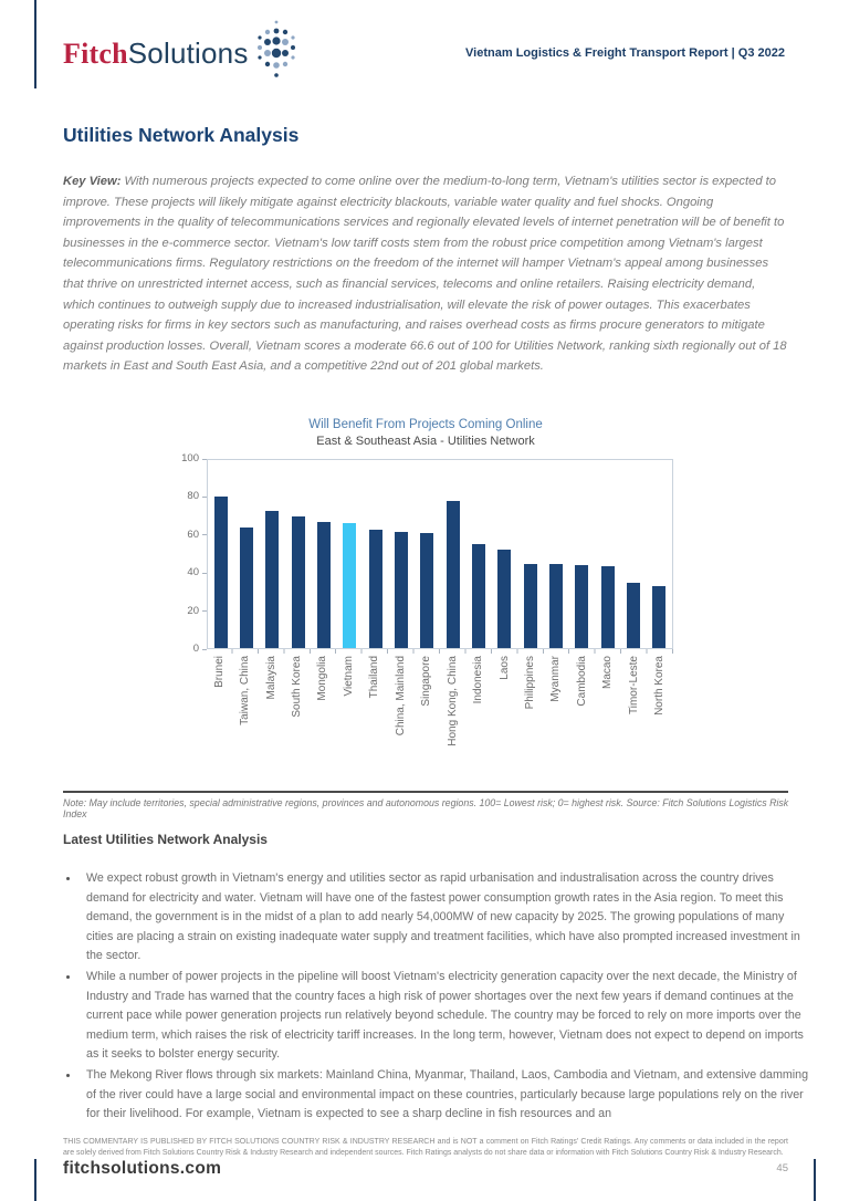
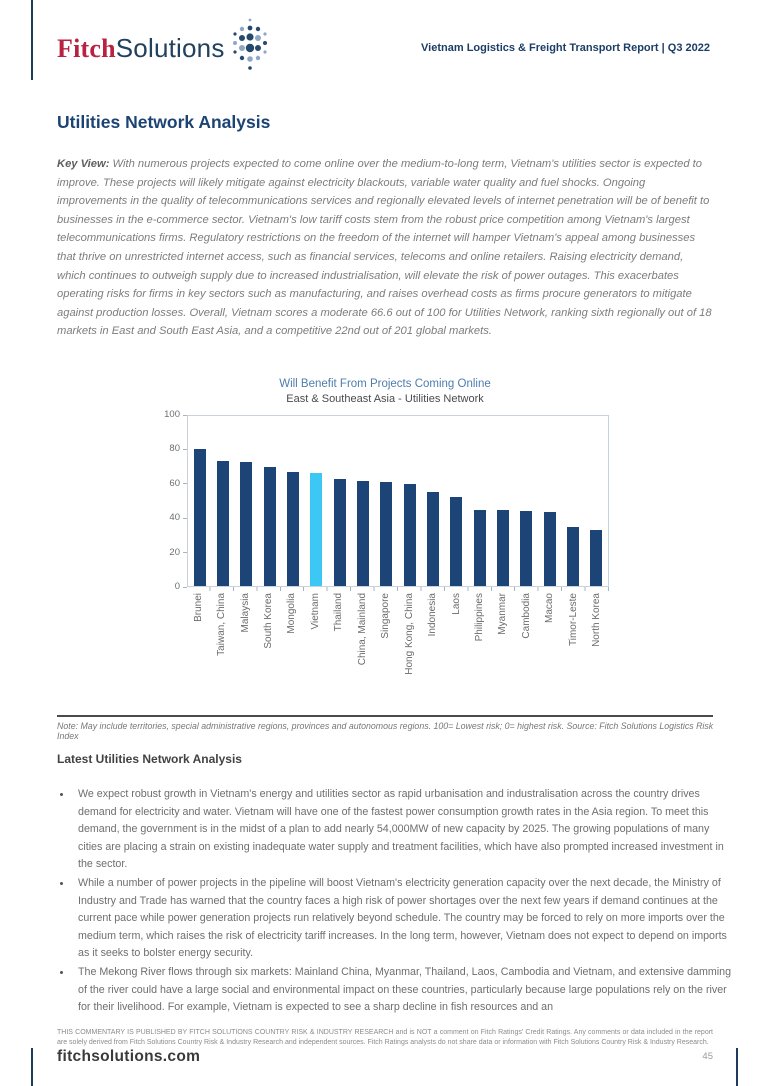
Taiwan, China: 64 -> 74
Hong Kong, China: 78 -> 60
